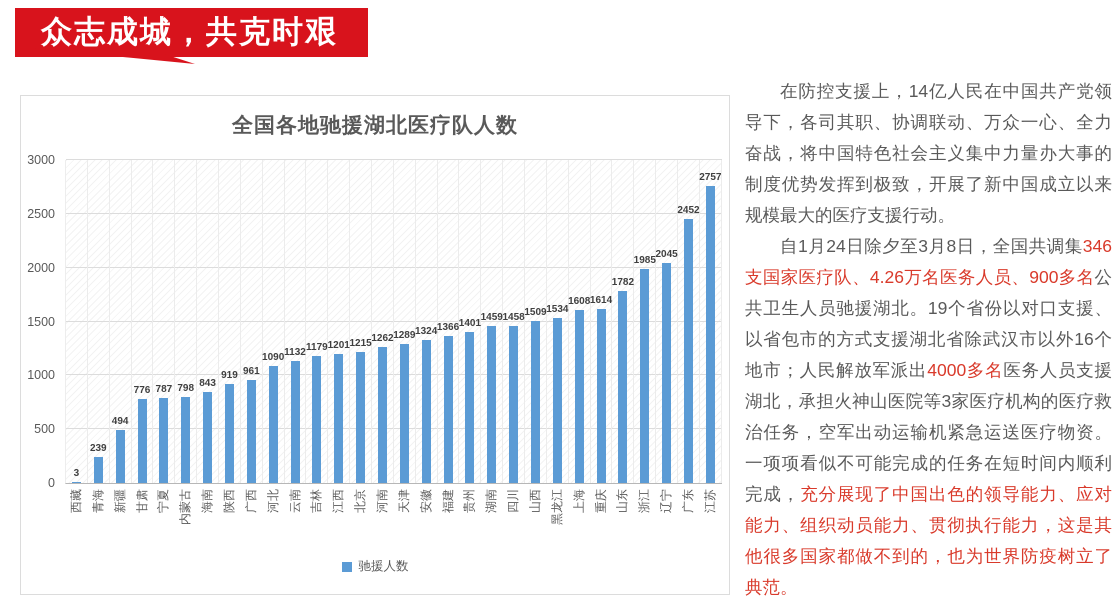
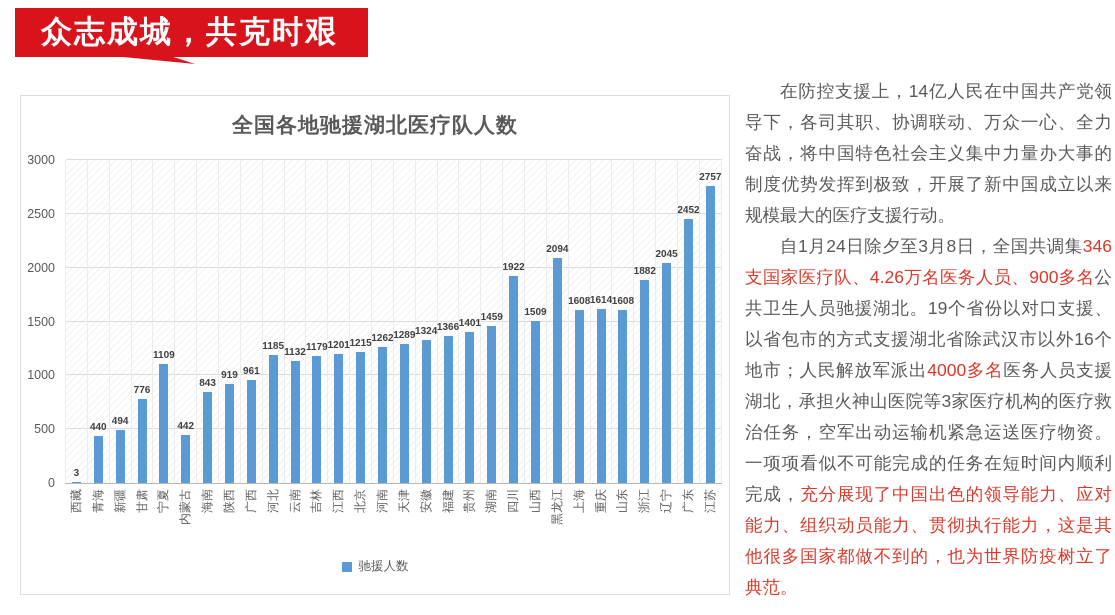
青海: 239 -> 440
宁夏: 787 -> 1109
内蒙古: 798 -> 442
河北: 1090 -> 1185
四川: 1458 -> 1922
黑龙江: 1534 -> 2094
山东: 1782 -> 1608
浙江: 1985 -> 1882
